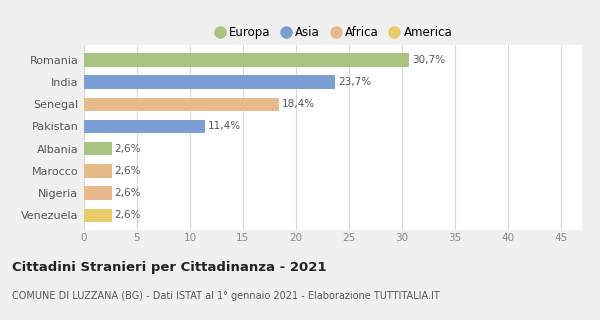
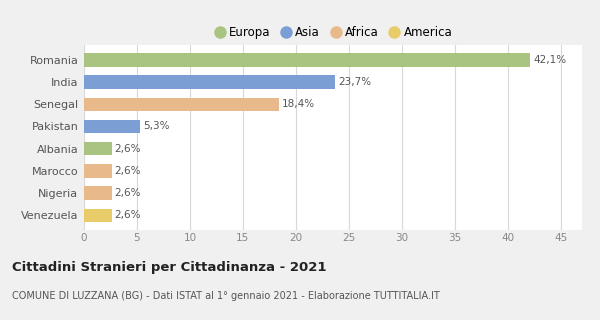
Romania: 30,7% -> 42,1%
Pakistan: 11,4% -> 5,3%
